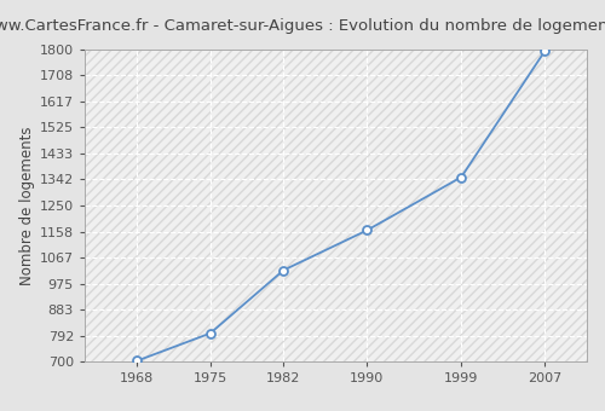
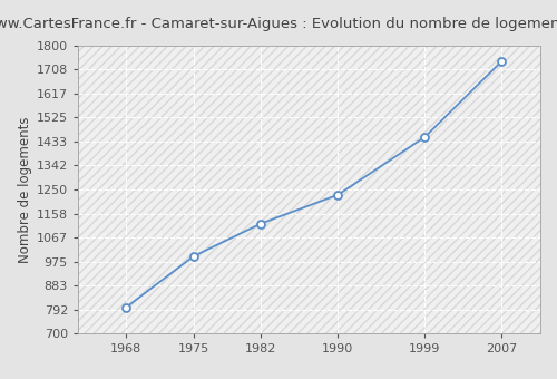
1968: 703 -> 800
1975: 800 -> 995
1982: 1022 -> 1120
1990: 1163 -> 1230
1999: 1350 -> 1450
2007: 1795 -> 1740
